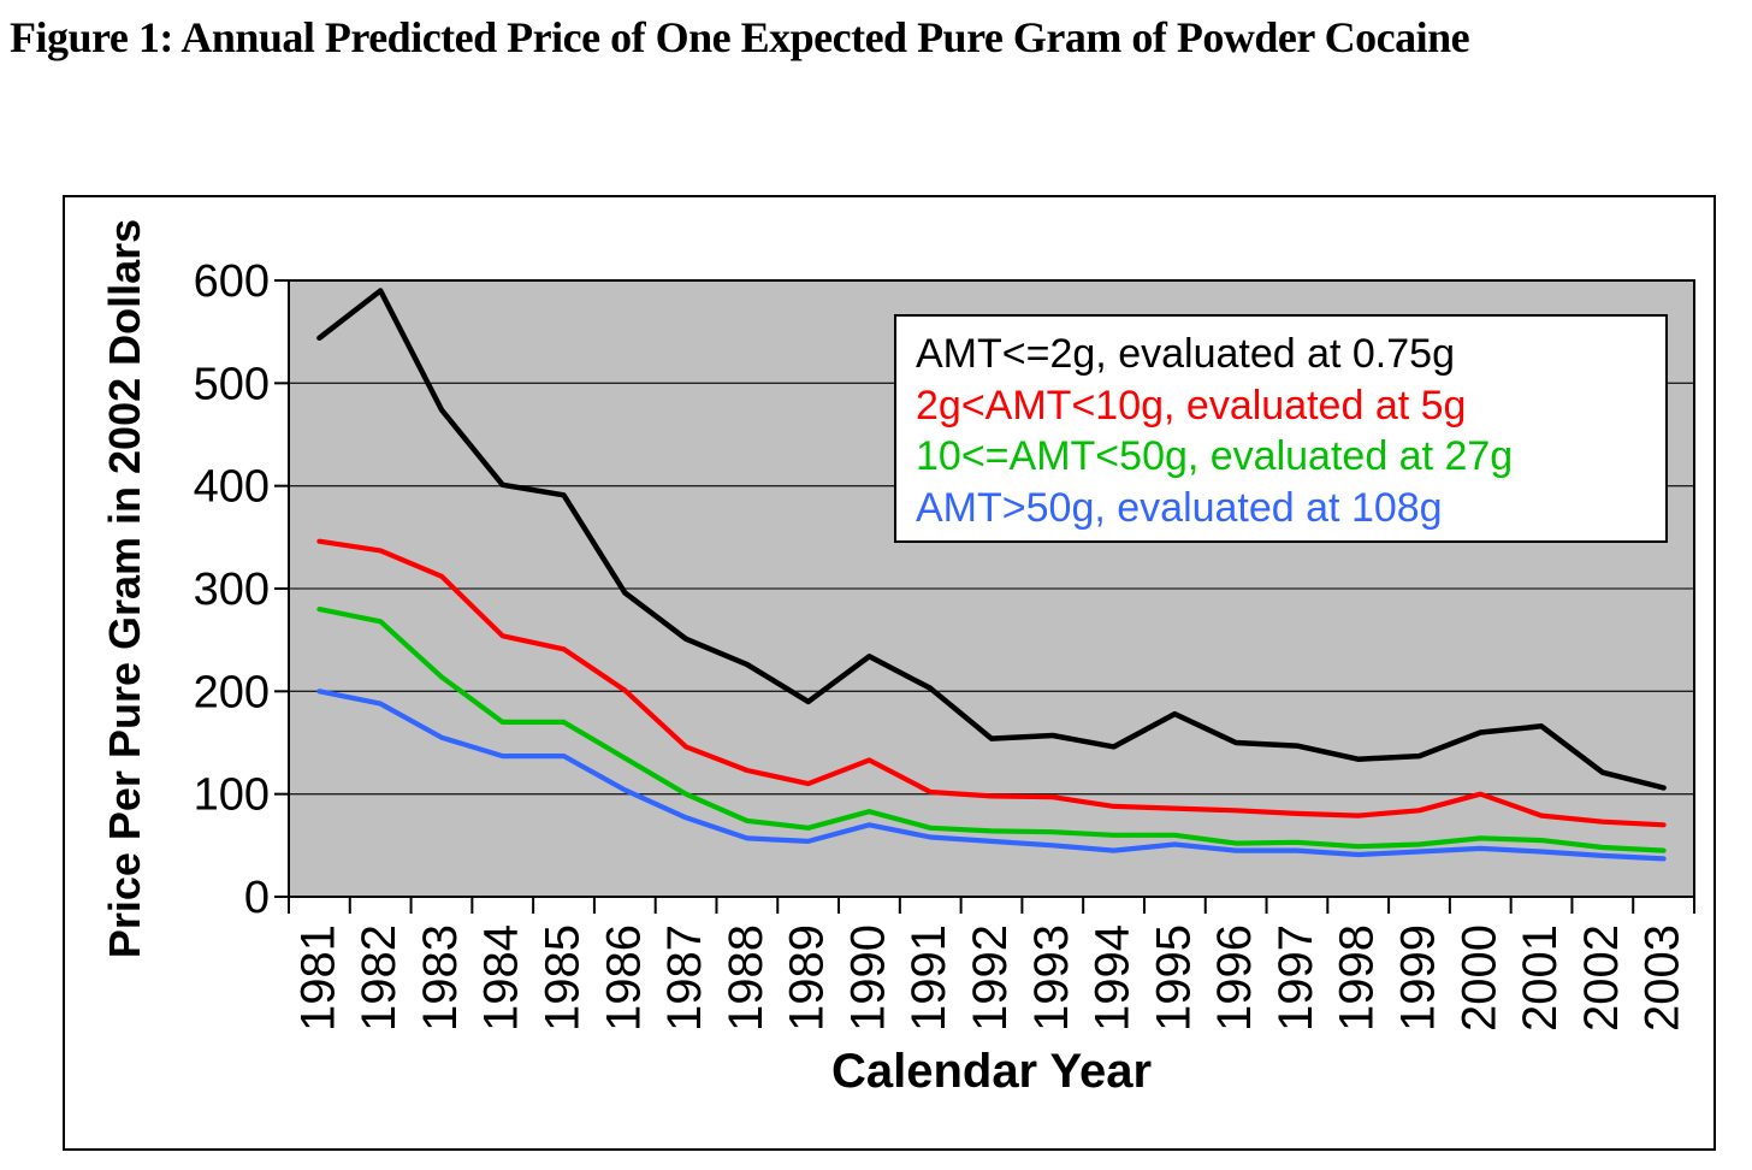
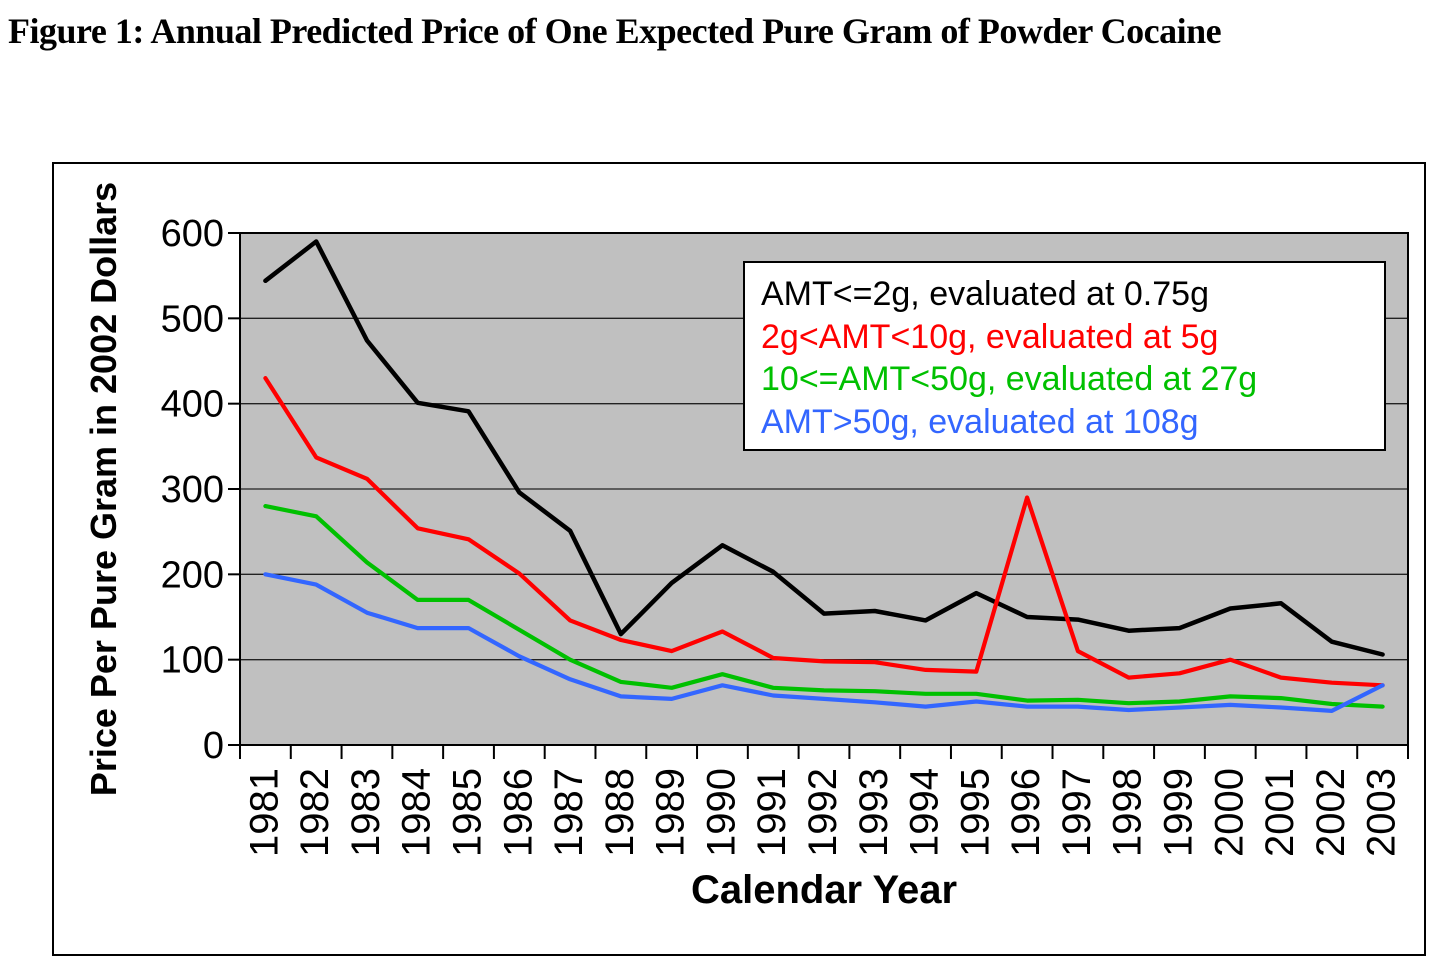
2g<AMT<10g, evaluated at 5g/1981: 350 -> 430
AMT<=2g, evaluated at 0.75g/1988: 230 -> 130
2g<AMT<10g, evaluated at 5g/1996: 80 -> 290
2g<AMT<10g, evaluated at 5g/1997: 80 -> 110
AMT>50g, evaluated at 108g/2003: 40 -> 70
